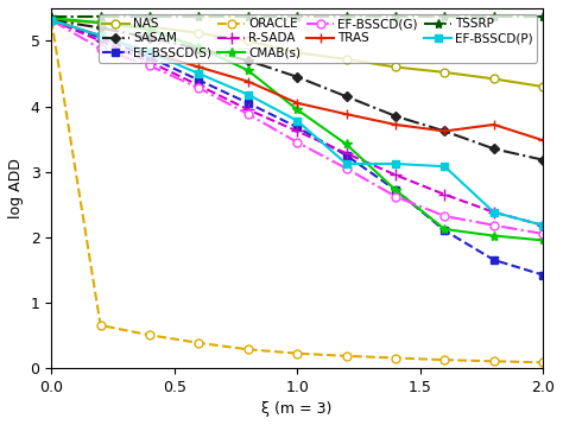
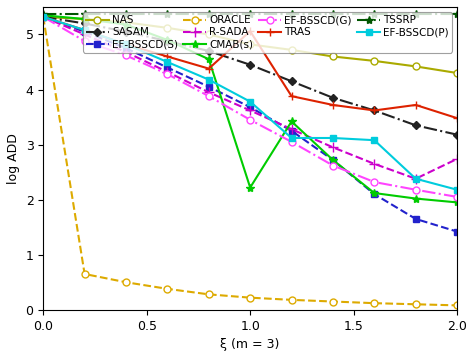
CMAB(s)/1.0: 3.95 -> 2.22
TRAS/1.0: 4.05 -> 5.06
R-SADA/2.0: 2.18 -> 2.74
